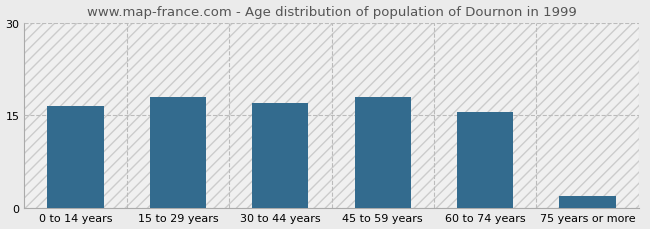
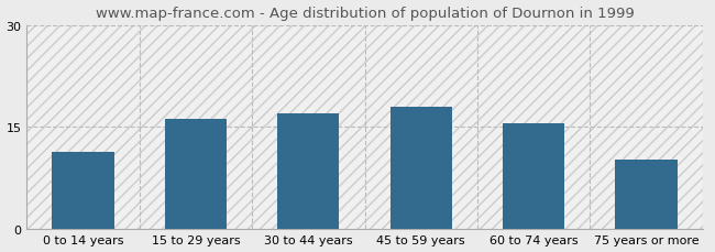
0 to 14 years: 16.5 -> 11.4
15 to 29 years: 18.0 -> 16.2
75 years or more: 2.0 -> 10.2
